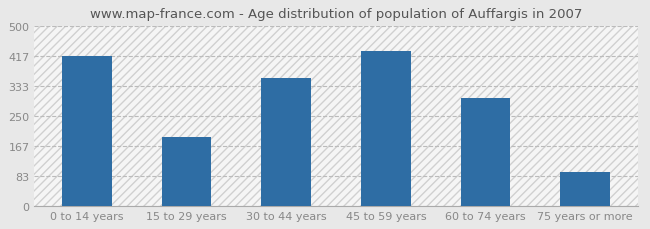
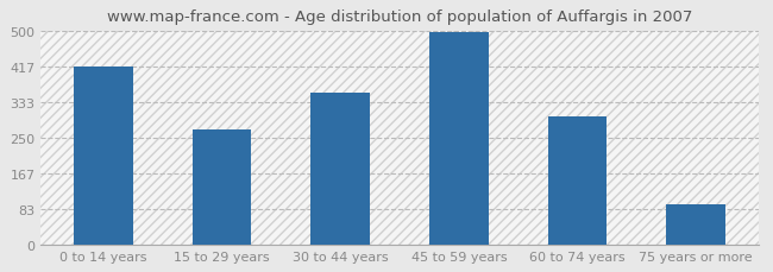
15 to 29 years: 190 -> 270
45 to 59 years: 430 -> 497
